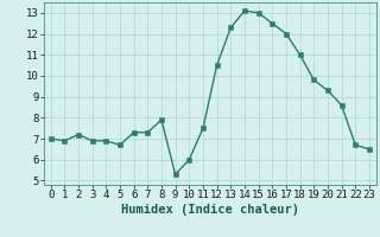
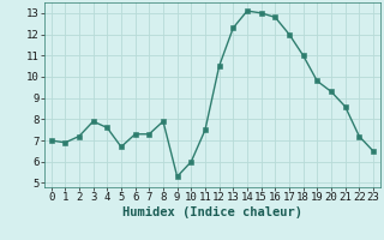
3: 6.9 -> 7.9
4: 6.9 -> 7.6
16: 12.5 -> 12.8
22: 6.7 -> 7.2
